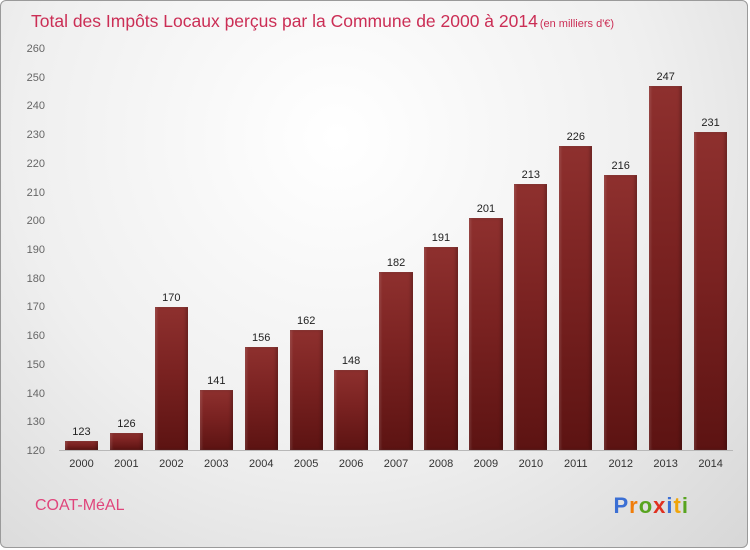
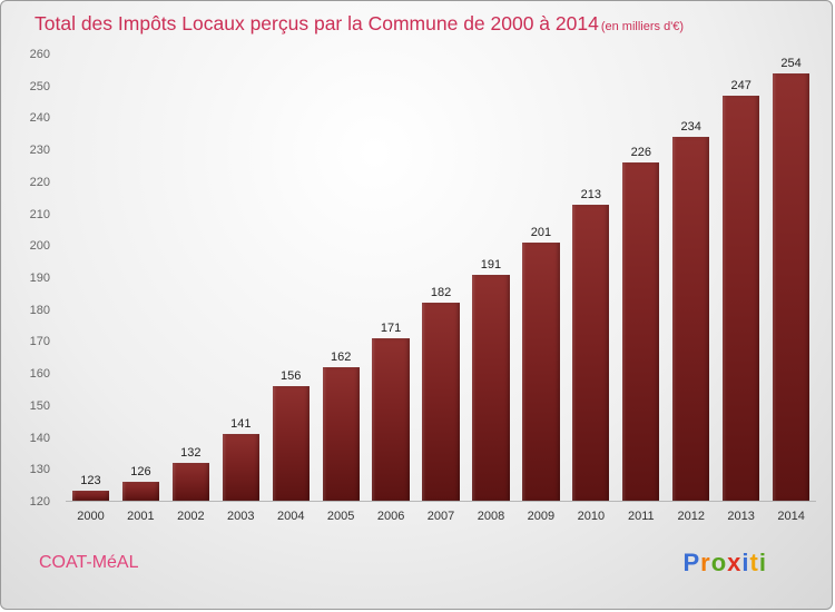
2002: 170 -> 132
2006: 148 -> 171
2012: 216 -> 234
2014: 231 -> 254
